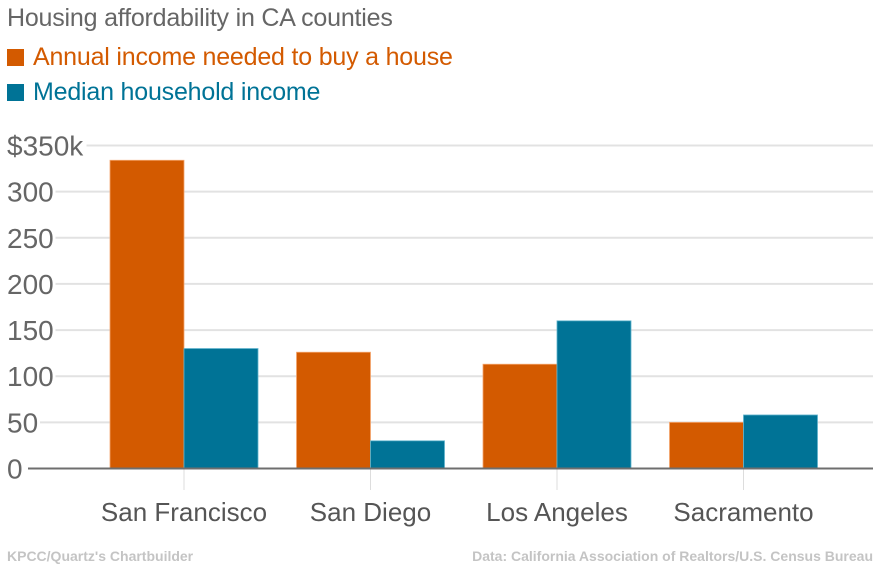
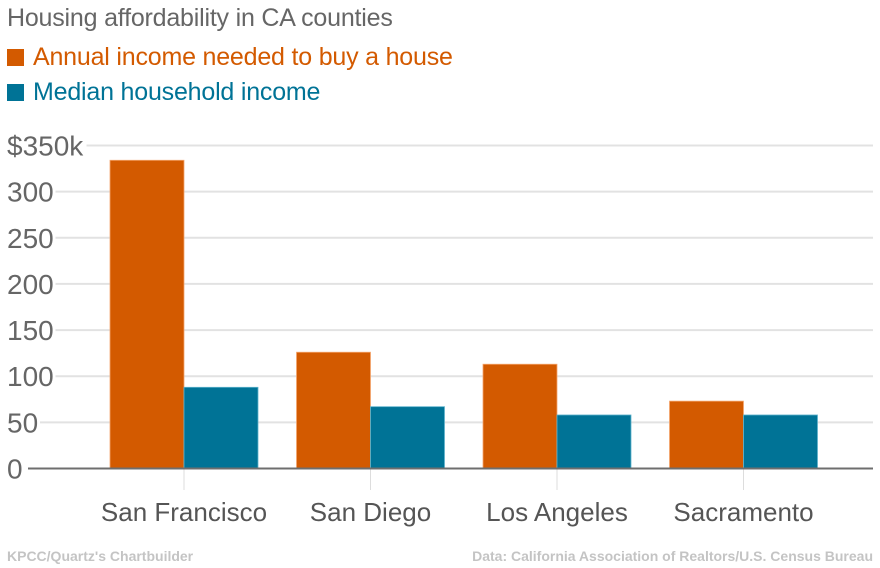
Median household income/San Francisco: $130k -> $90k
Median household income/San Diego: $30k -> $70k
Median household income/Los Angeles: $160k -> $60k
Annual income needed to buy a house/Sacramento: $50k -> $70k
